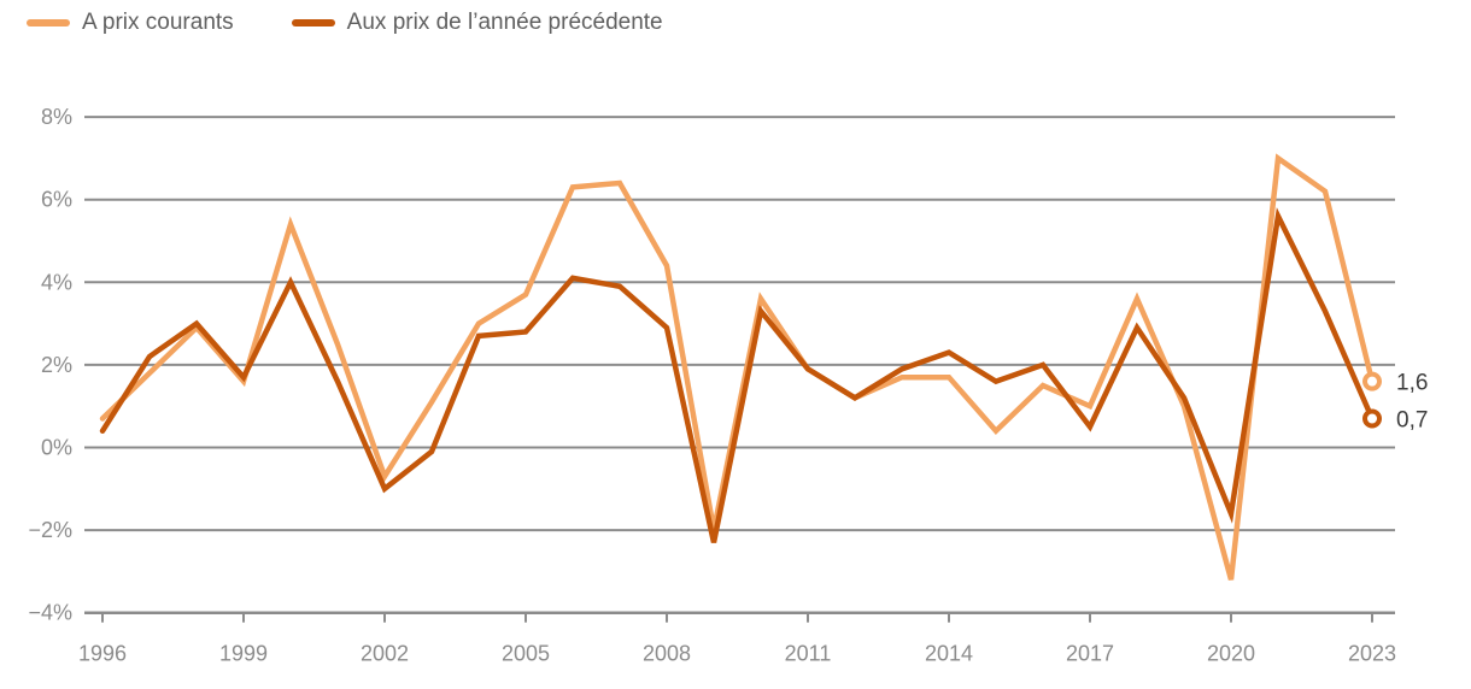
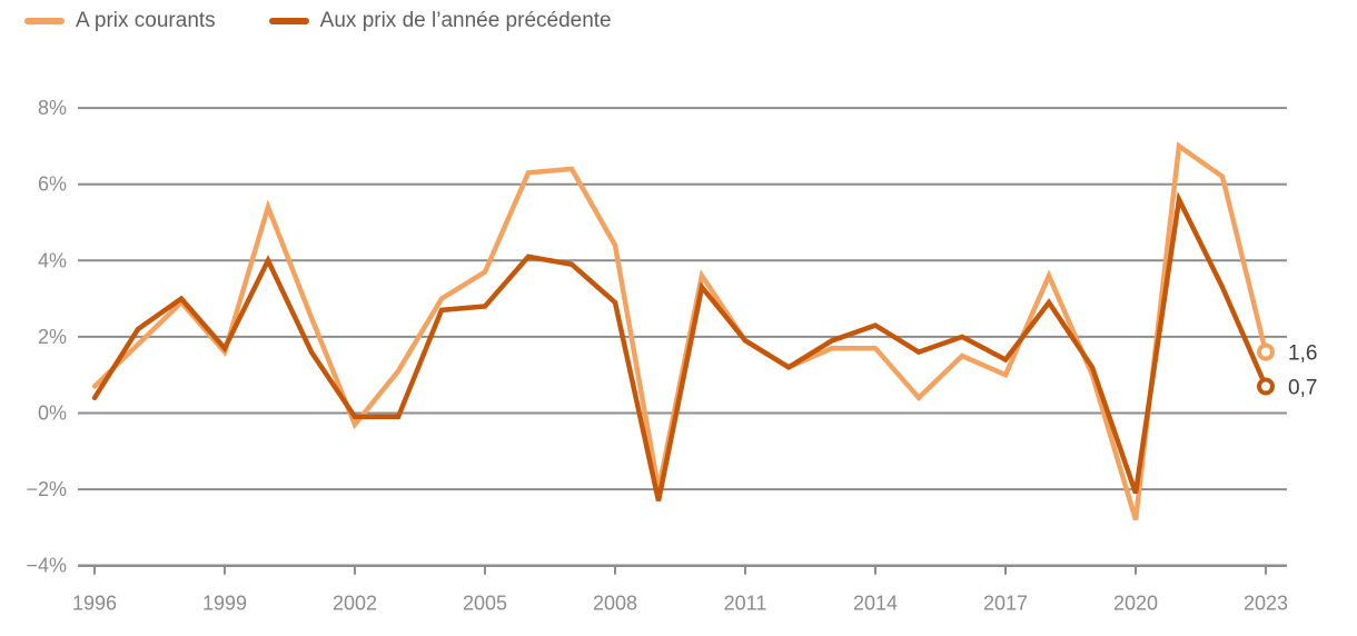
A prix courants/2002: -0.7% -> -0.3%
Aux prix de l’année précédente/2002: -1.0% -> -0.1%
Aux prix de l’année précédente/2017: 0.5% -> 1.4%
A prix courants/2020: -3.2% -> -2.8%
Aux prix de l’année précédente/2020: -1.6% -> -2.1%
